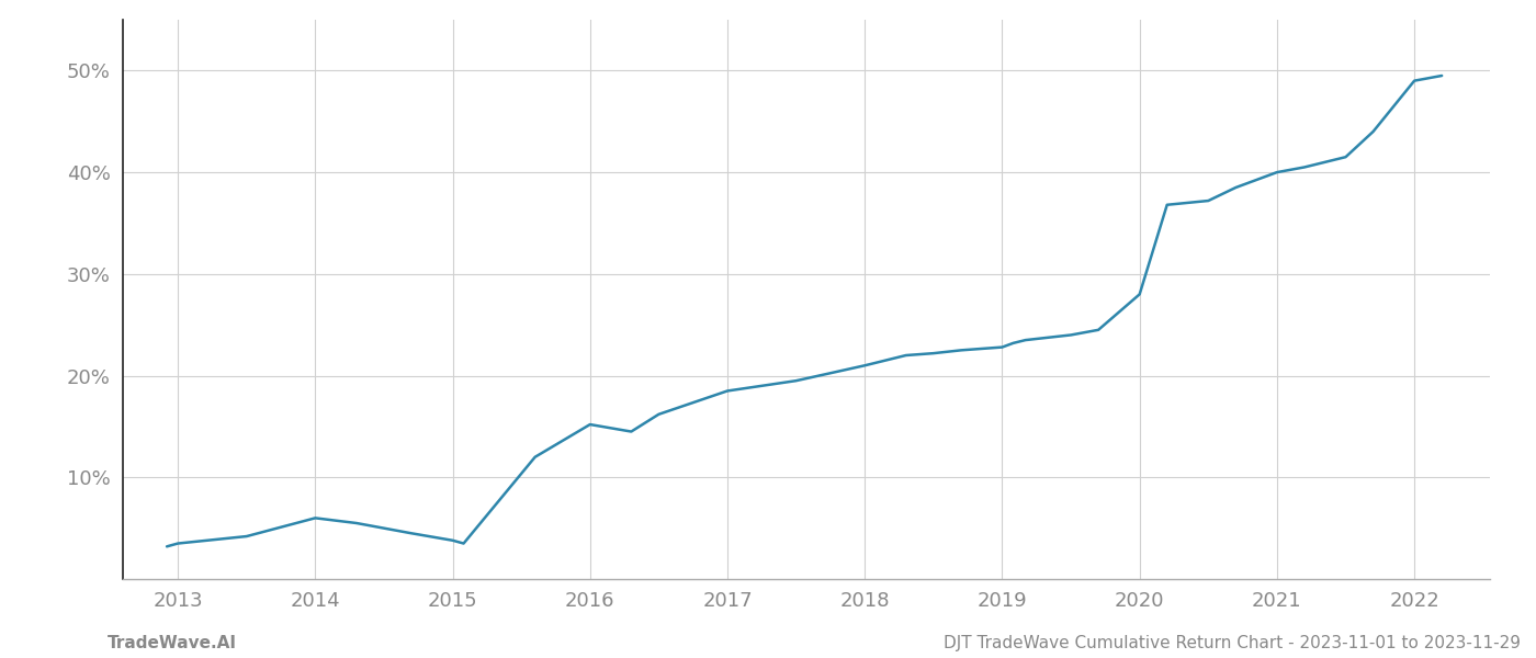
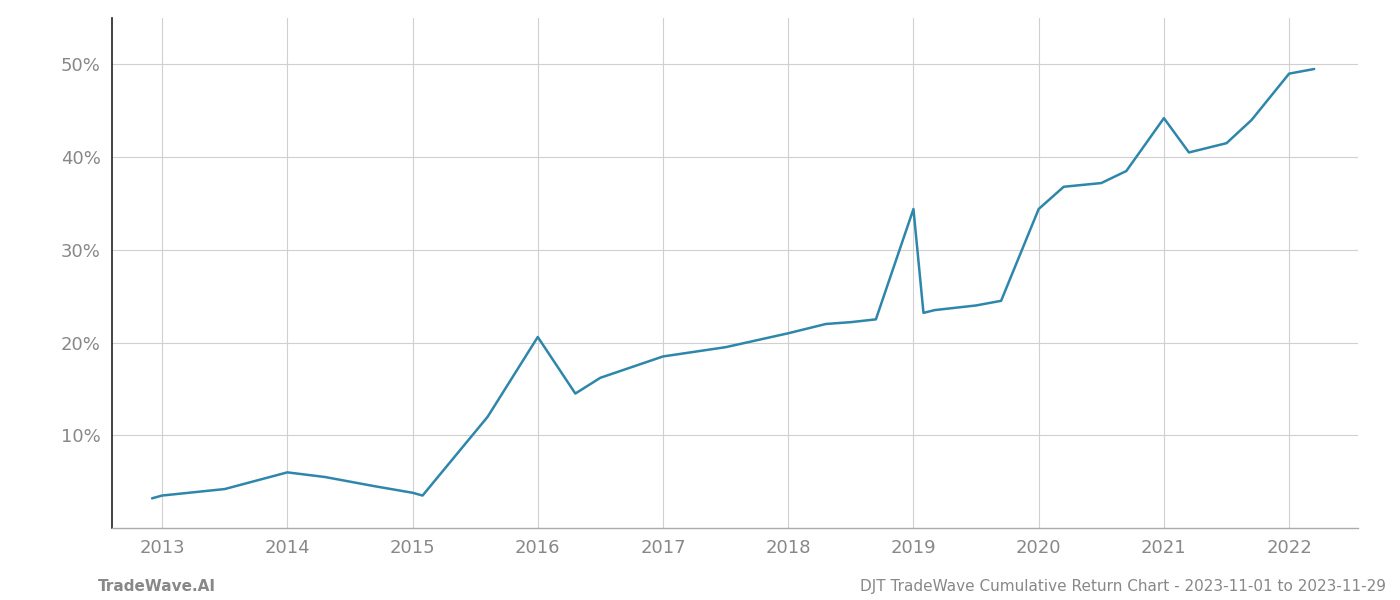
2016: 15.2% -> 20.6%
2019: 22.8% -> 34.4%
2020: 28.0% -> 34.4%
2021: 40.0% -> 44.2%
